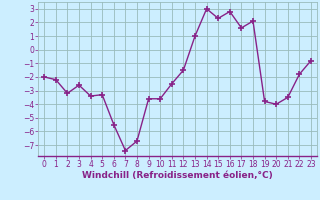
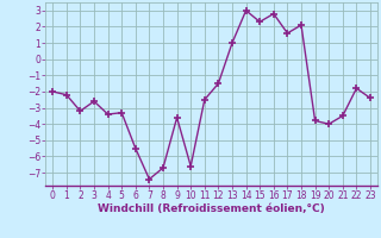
10: -3.6 -> -6.6
23: -0.8 -> -2.4
